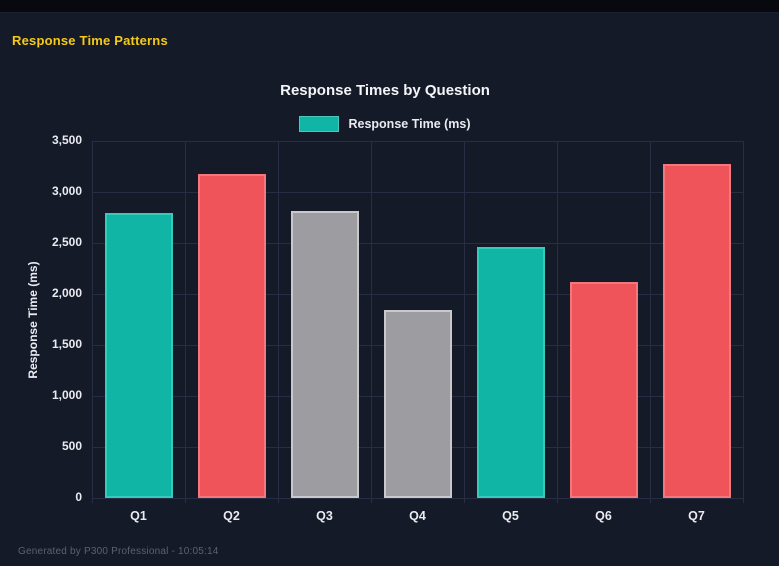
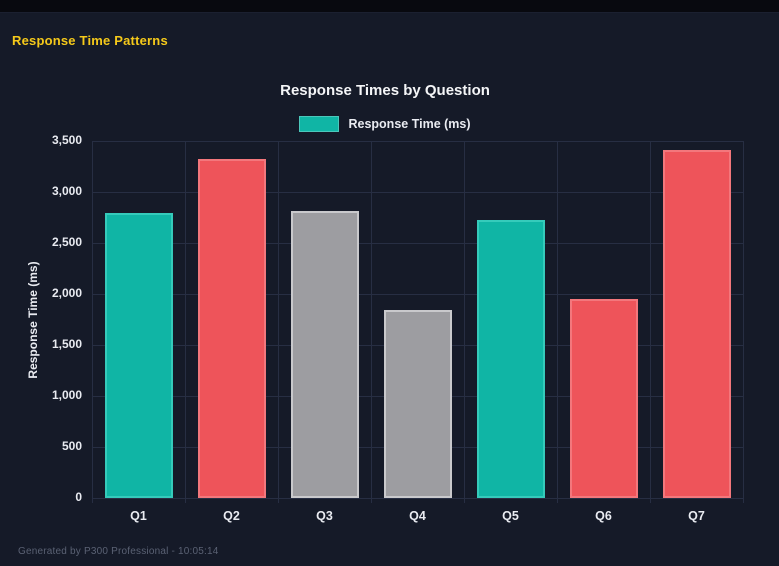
Q2: 3180 -> 3320
Q5: 2460 -> 2730
Q6: 2120 -> 1950
Q7: 3270 -> 3410
